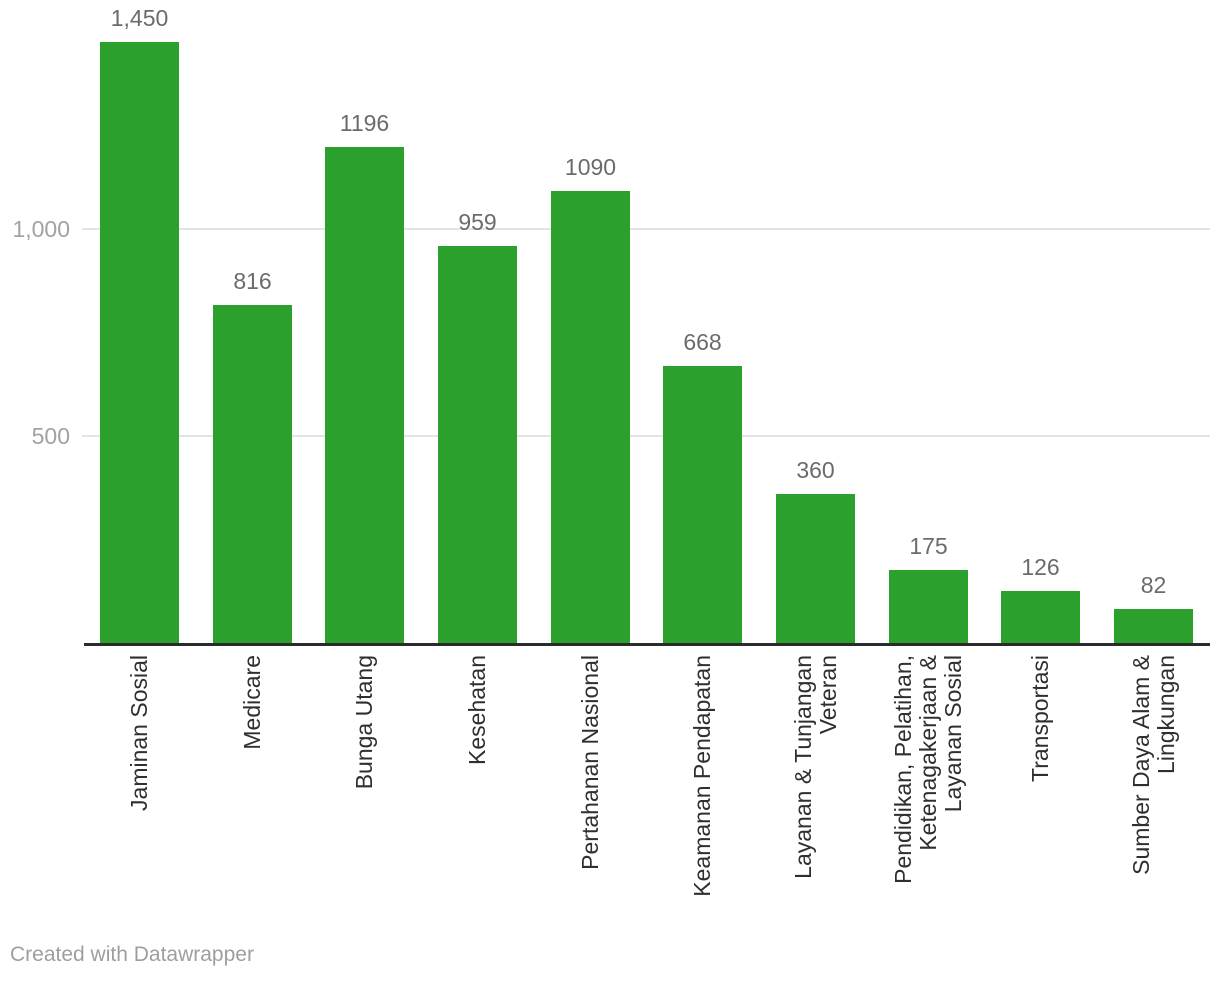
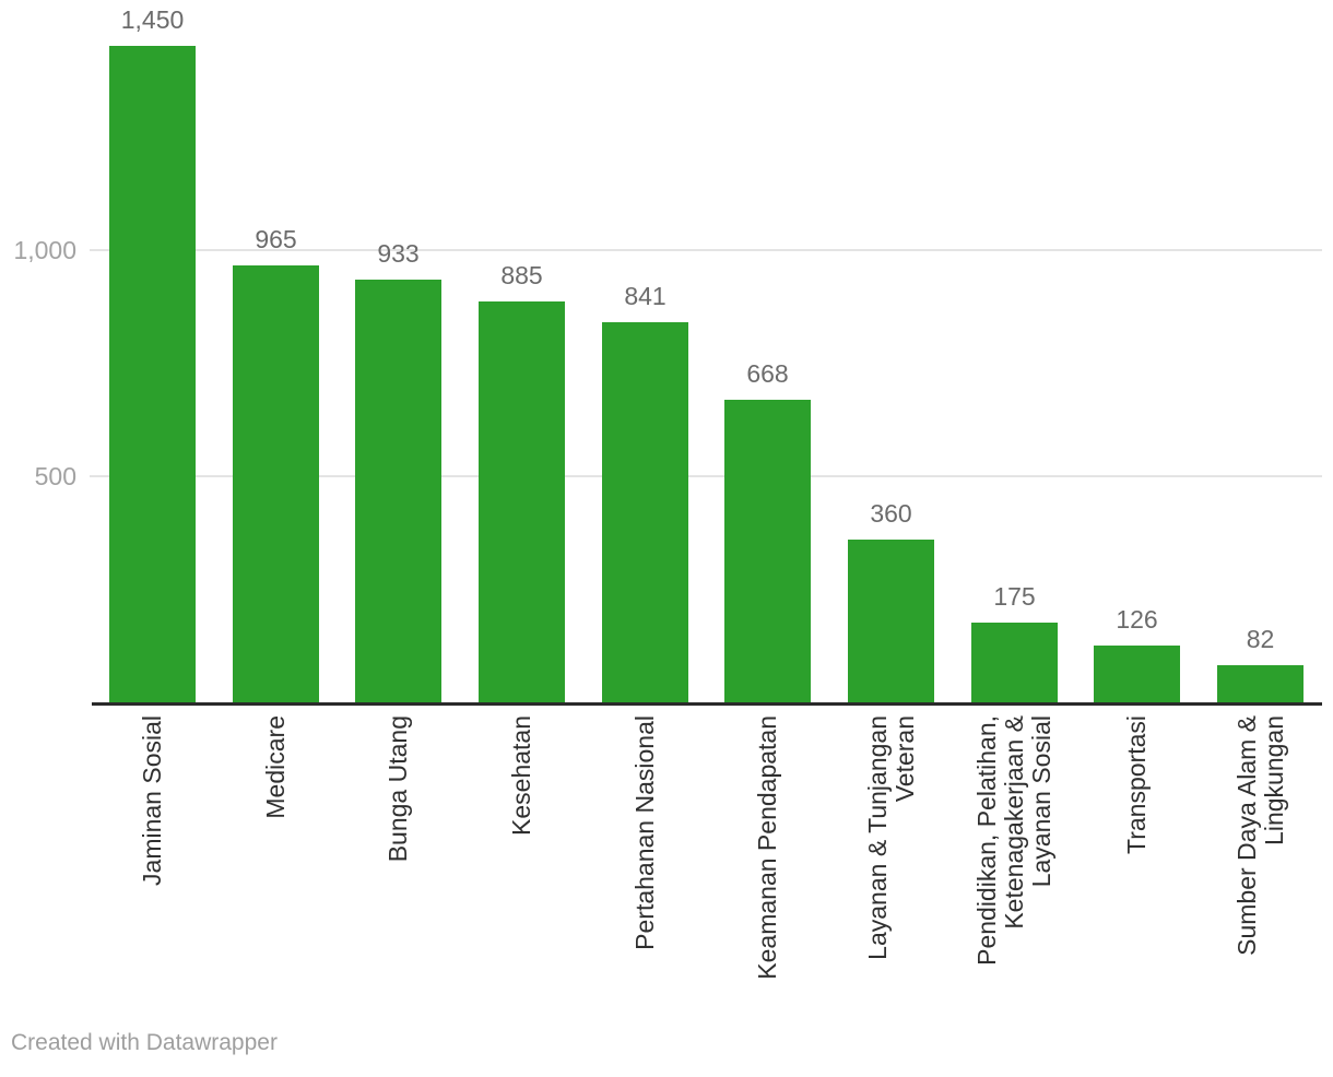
Medicare: 816 -> 965
Bunga Utang: 1196 -> 933
Kesehatan: 959 -> 885
Pertahanan Nasional: 1090 -> 841
